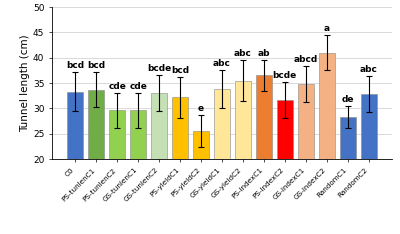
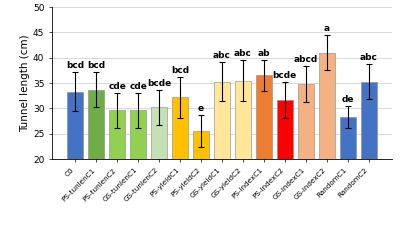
GS-tunlenC2: 33.0 -> 30.2
GS-yieldC1: 33.8 -> 35.3
RandomC2: 32.8 -> 35.3
